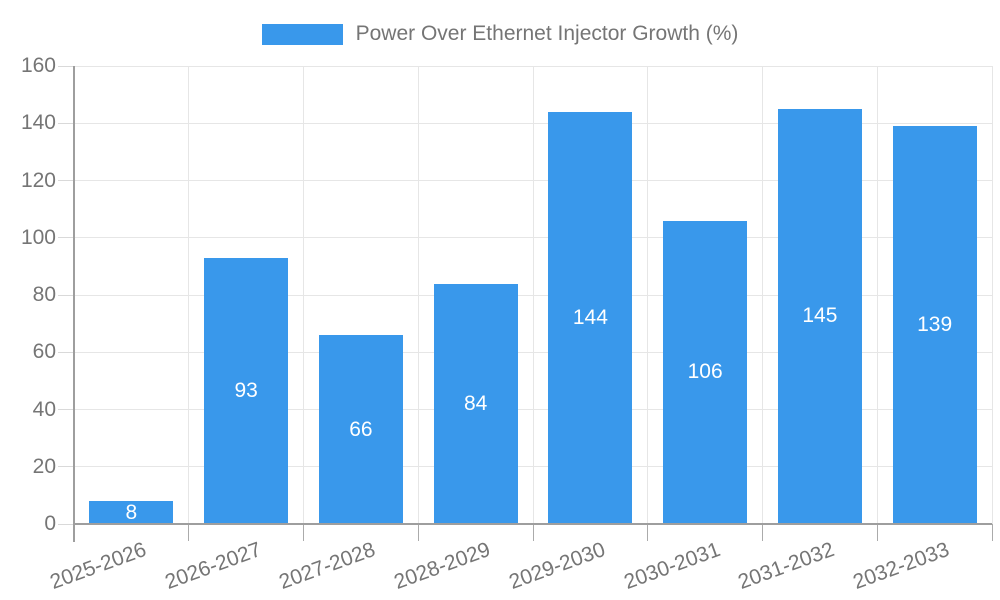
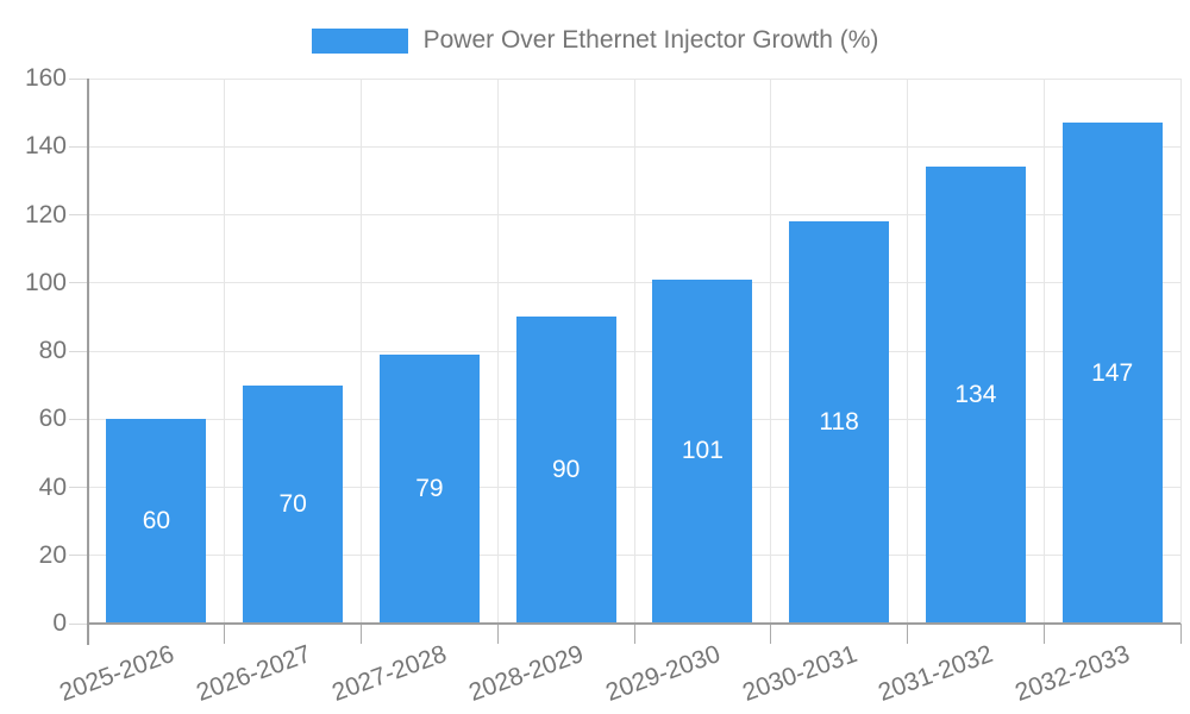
2025-2026: 8 -> 60
2026-2027: 93 -> 70
2027-2028: 66 -> 79
2028-2029: 84 -> 90
2029-2030: 144 -> 101
2030-2031: 106 -> 118
2031-2032: 145 -> 134
2032-2033: 139 -> 147
